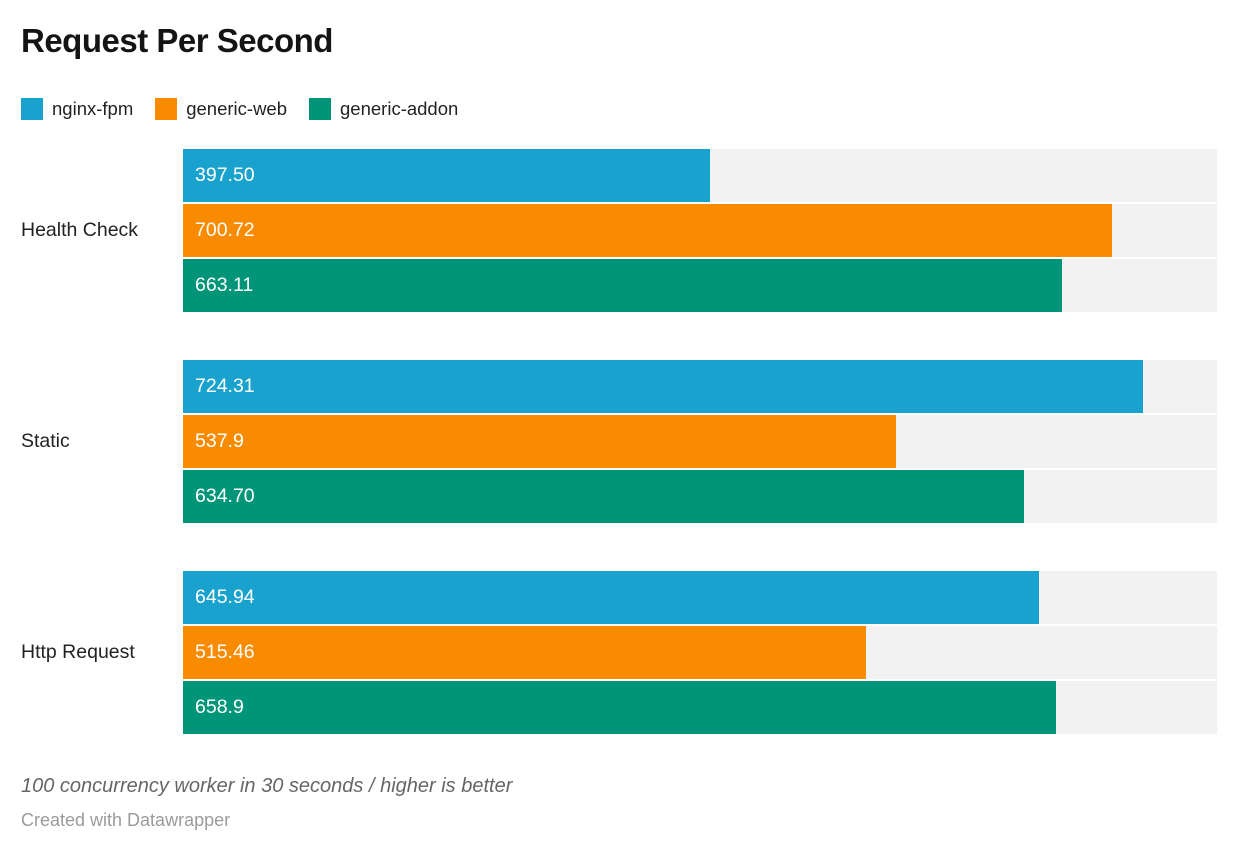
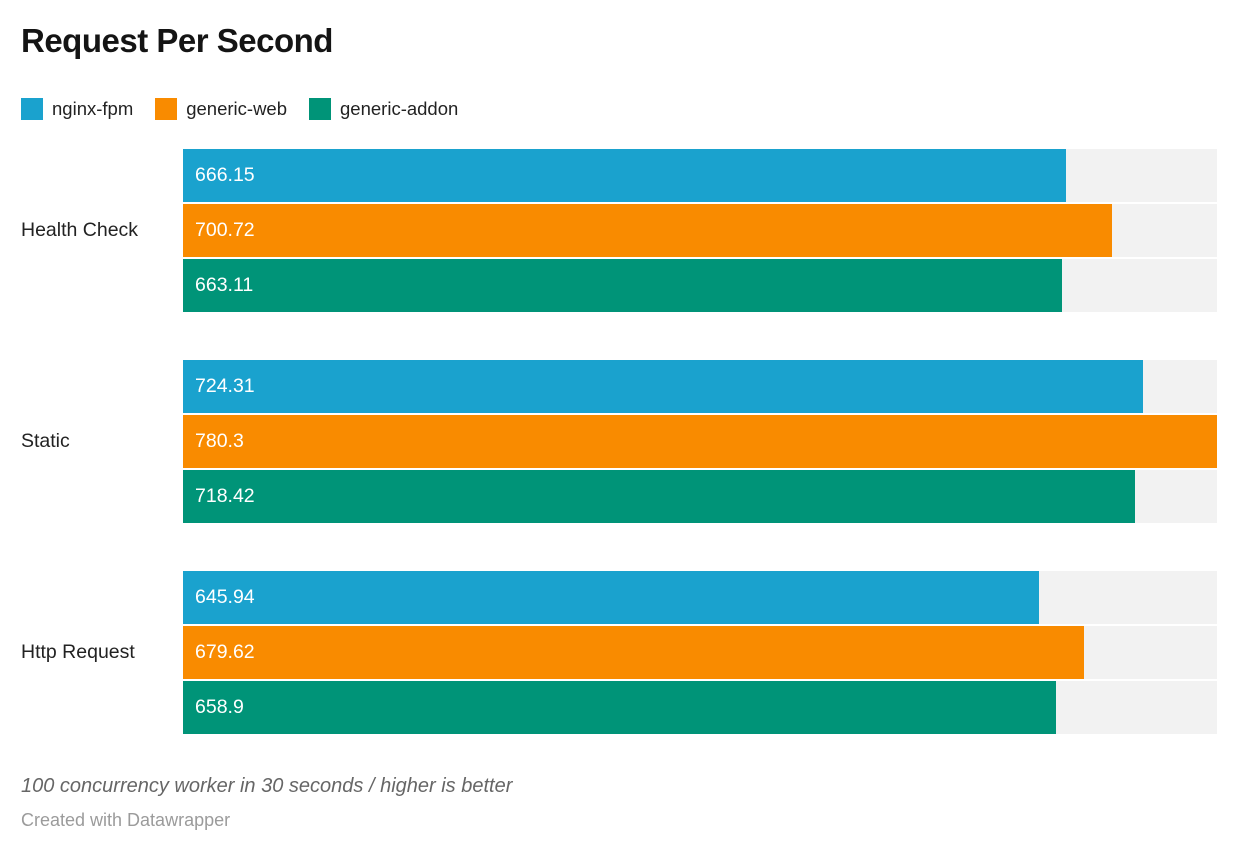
nginx-fpm/Health Check: 397.50 -> 666.15
generic-web/Static: 537.9 -> 780.3
generic-addon/Static: 634.70 -> 718.42
generic-web/Http Request: 515.46 -> 679.62
